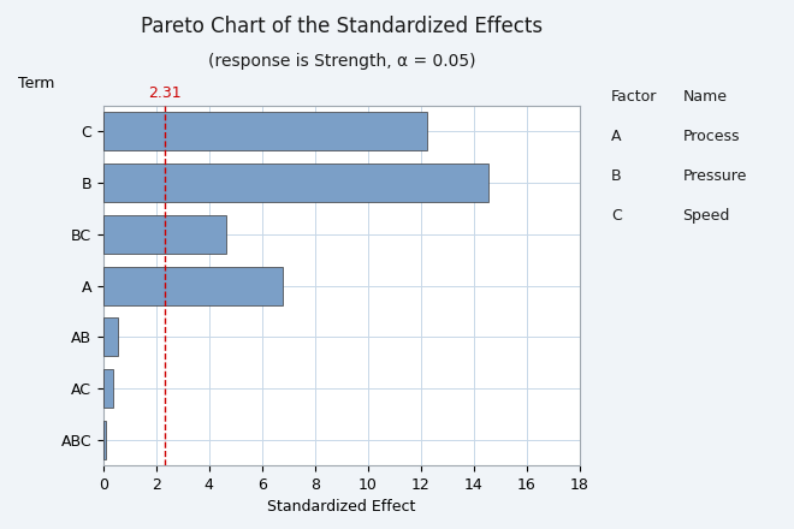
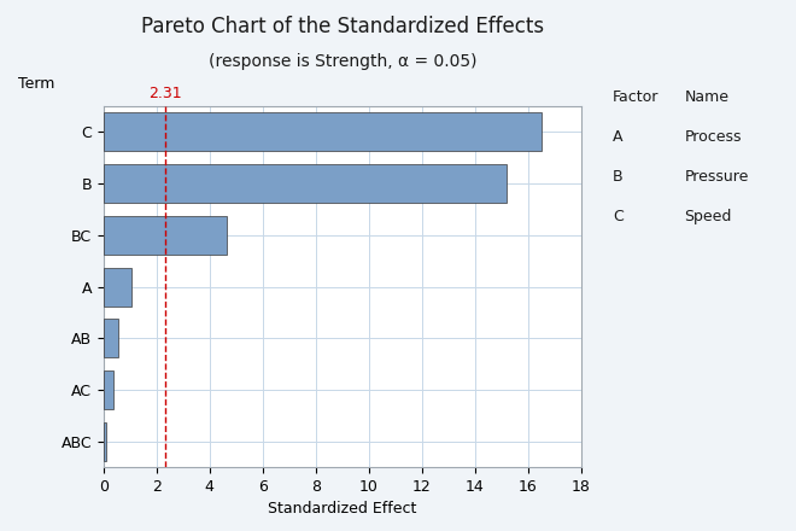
C: 12.25 -> 16.50
B: 14.55 -> 15.20
A: 6.80 -> 1.05
